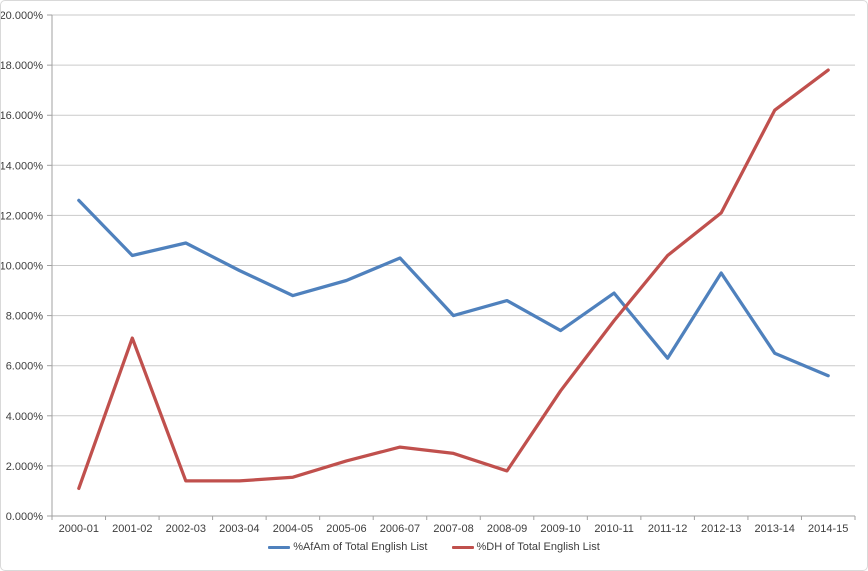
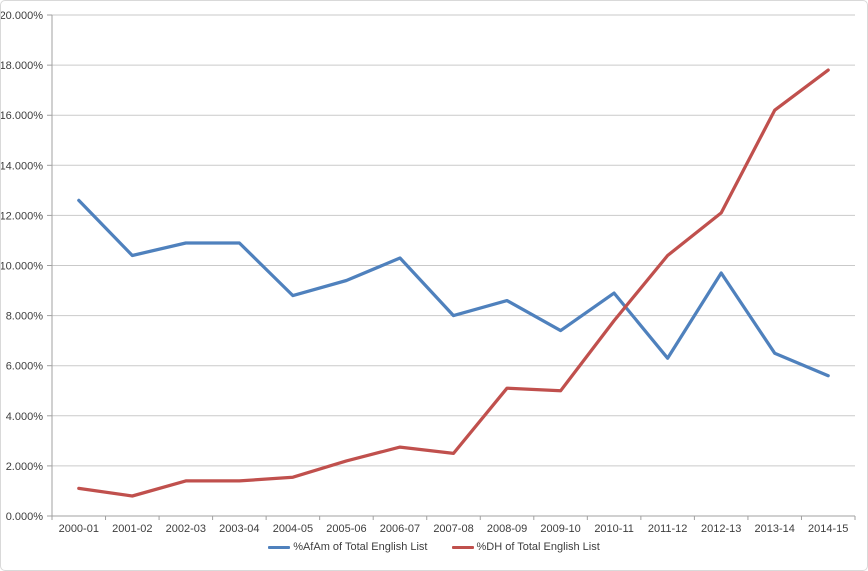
%DH of Total English List/2001-02: 7.1% -> 0.8%
%AfAm of Total English List/2003-04: 9.8% -> 10.9%
%DH of Total English List/2008-09: 1.8% -> 5.1%
